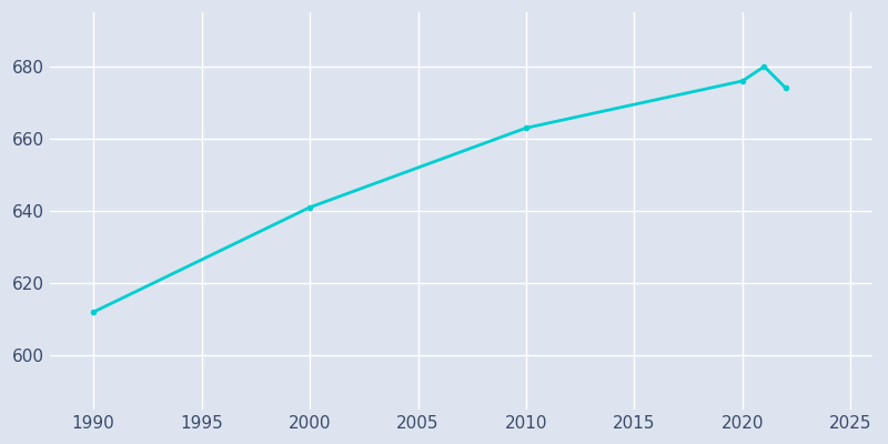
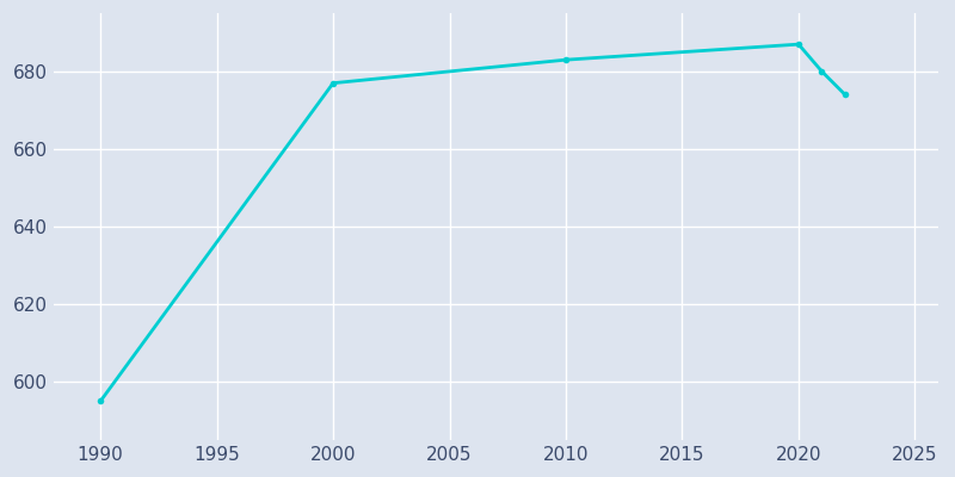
1990: 612 -> 595
2000: 641 -> 677
2010: 663 -> 683
2020: 676 -> 687
